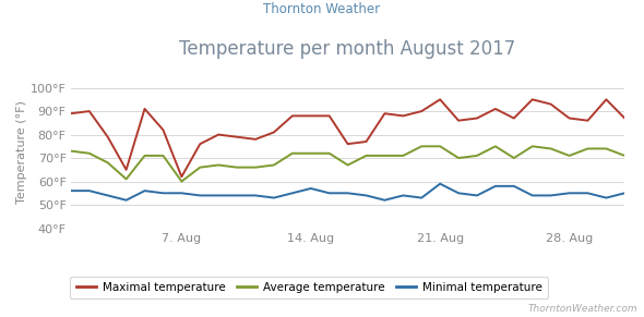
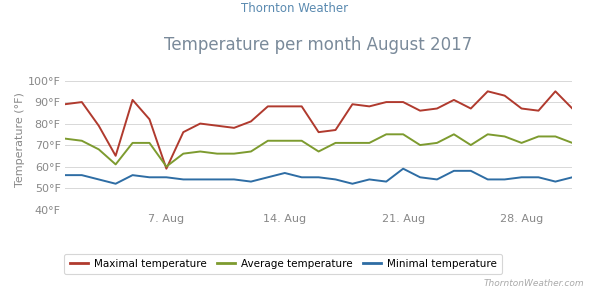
Maximal temperature/7. Aug: 62°F -> 59°F
Maximal temperature/21. Aug: 95°F -> 90°F
